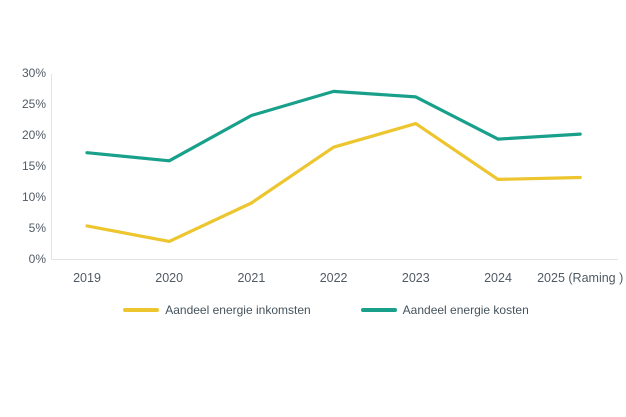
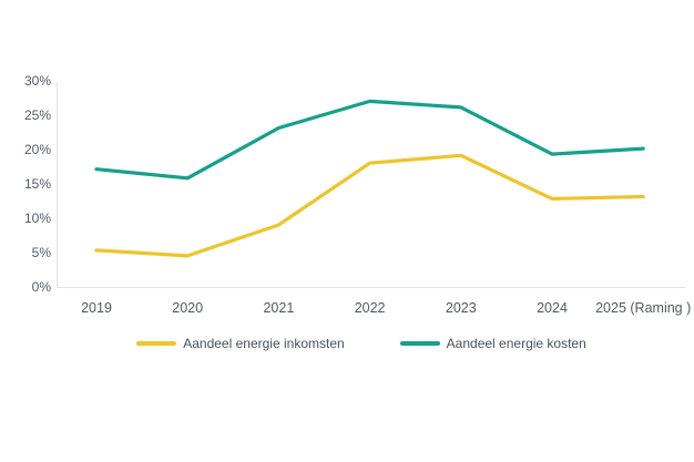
Aandeel energie inkomsten/2020: 3% -> 5%
Aandeel energie inkomsten/2023: 22% -> 19%
